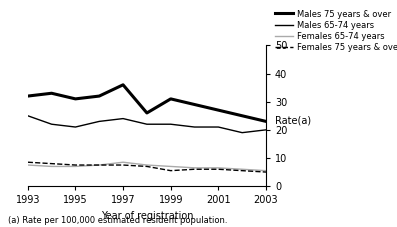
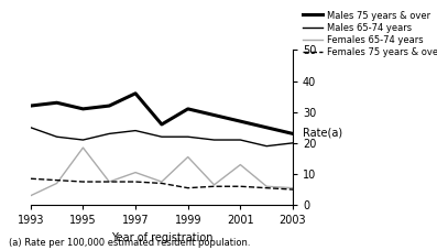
Females 65-74 years/1993: 7.5 -> 3.0
Females 65-74 years/1995: 7.0 -> 18.5
Females 65-74 years/1997: 8.5 -> 10.5
Females 65-74 years/1999: 7.0 -> 15.5
Females 65-74 years/2001: 6.5 -> 13.0
